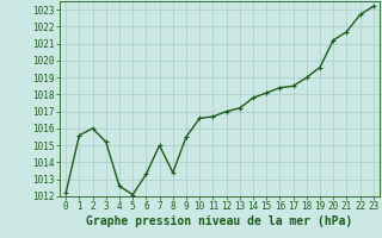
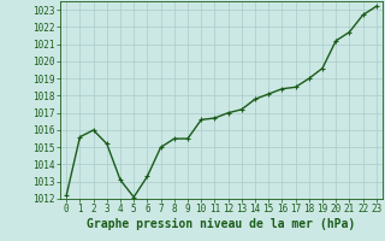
4: 1012.6 -> 1013.1
8: 1013.4 -> 1015.5
